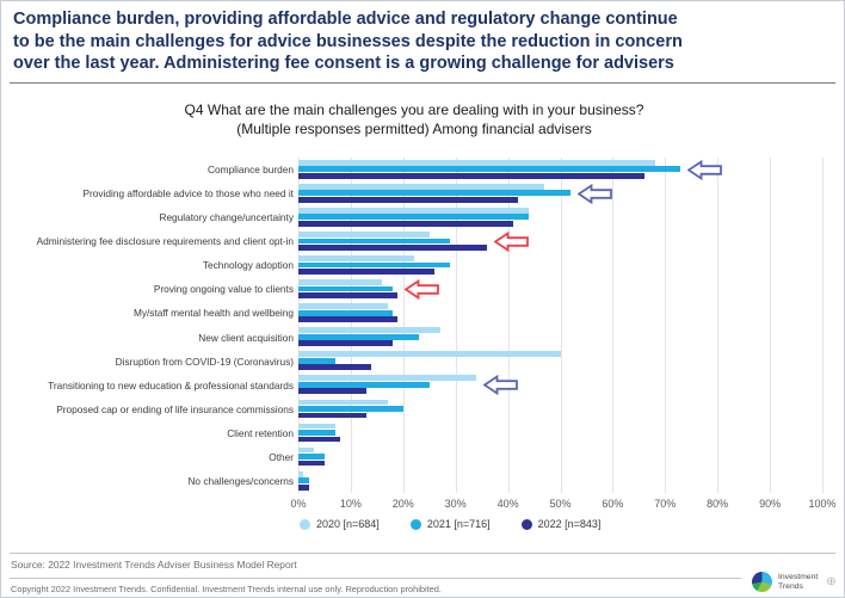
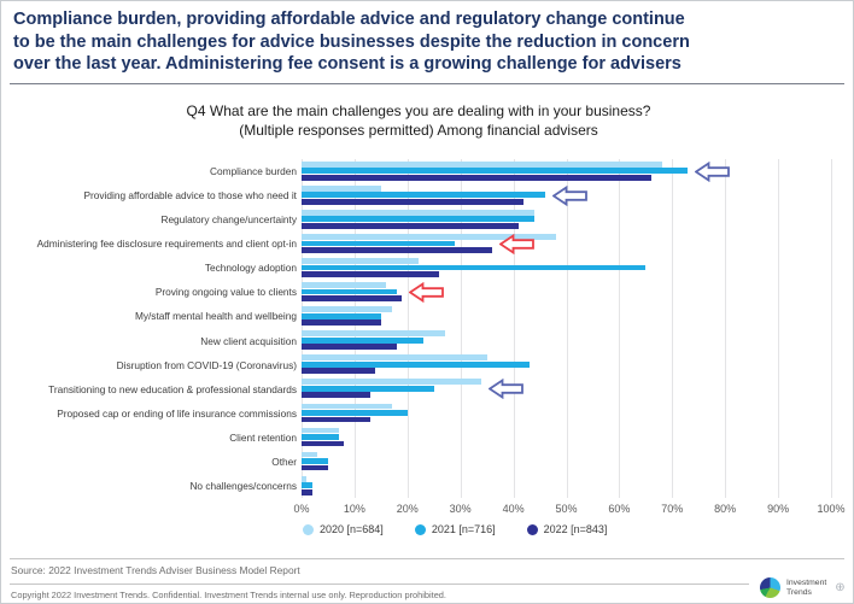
2020 [n=684]/Providing affordable advice to those who need it: 47% -> 15%
2021 [n=716]/Providing affordable advice to those who need it: 52% -> 46%
2020 [n=684]/Administering fee disclosure requirements and client opt-in: 25% -> 48%
2021 [n=716]/Technology adoption: 29% -> 65%
2021 [n=716]/My/staff mental health and wellbeing: 18% -> 15%
2022 [n=843]/My/staff mental health and wellbeing: 19% -> 15%
2020 [n=684]/Disruption from COVID-19 (Coronavirus): 50% -> 35%
2021 [n=716]/Disruption from COVID-19 (Coronavirus): 7% -> 43%
